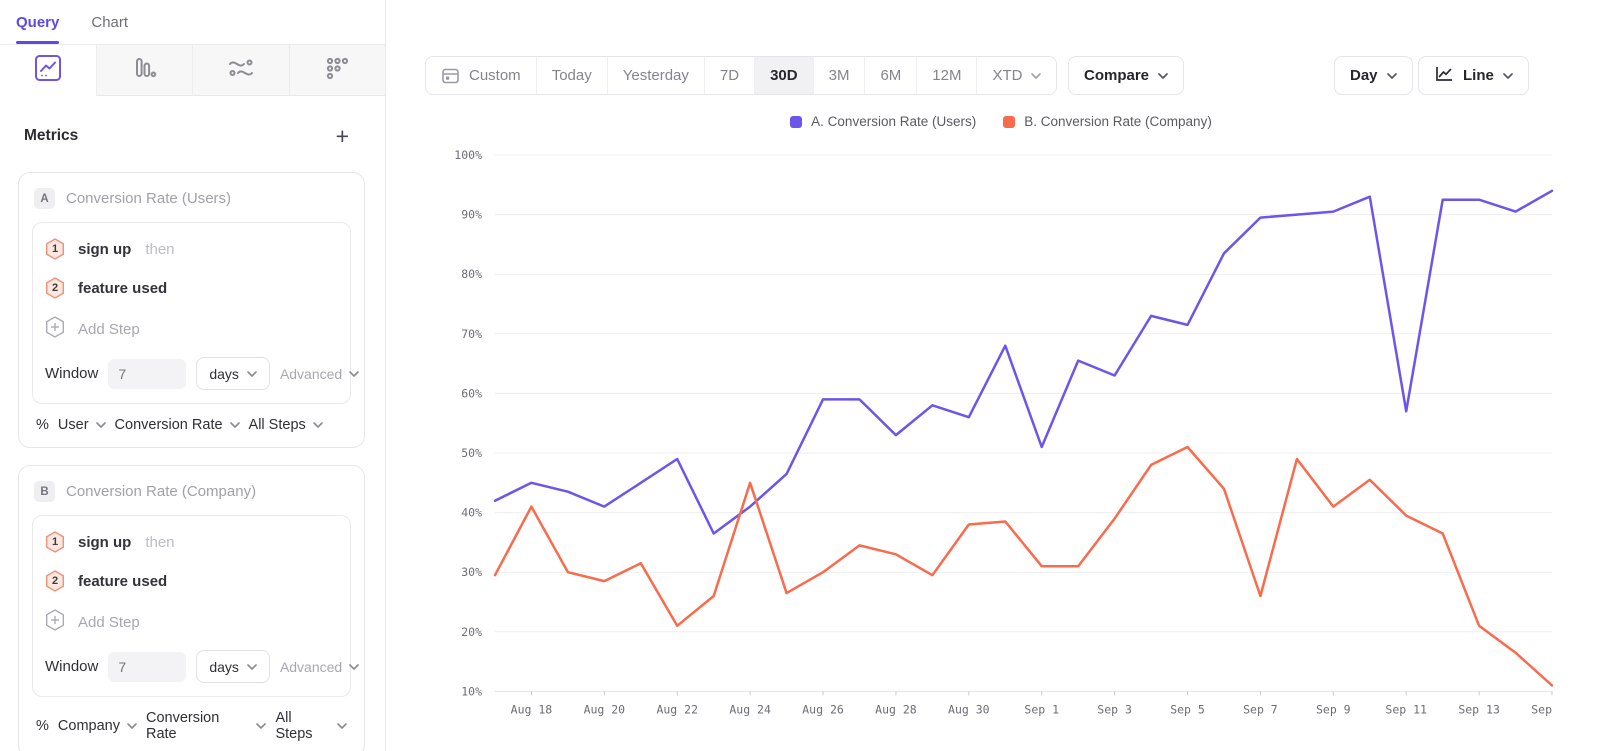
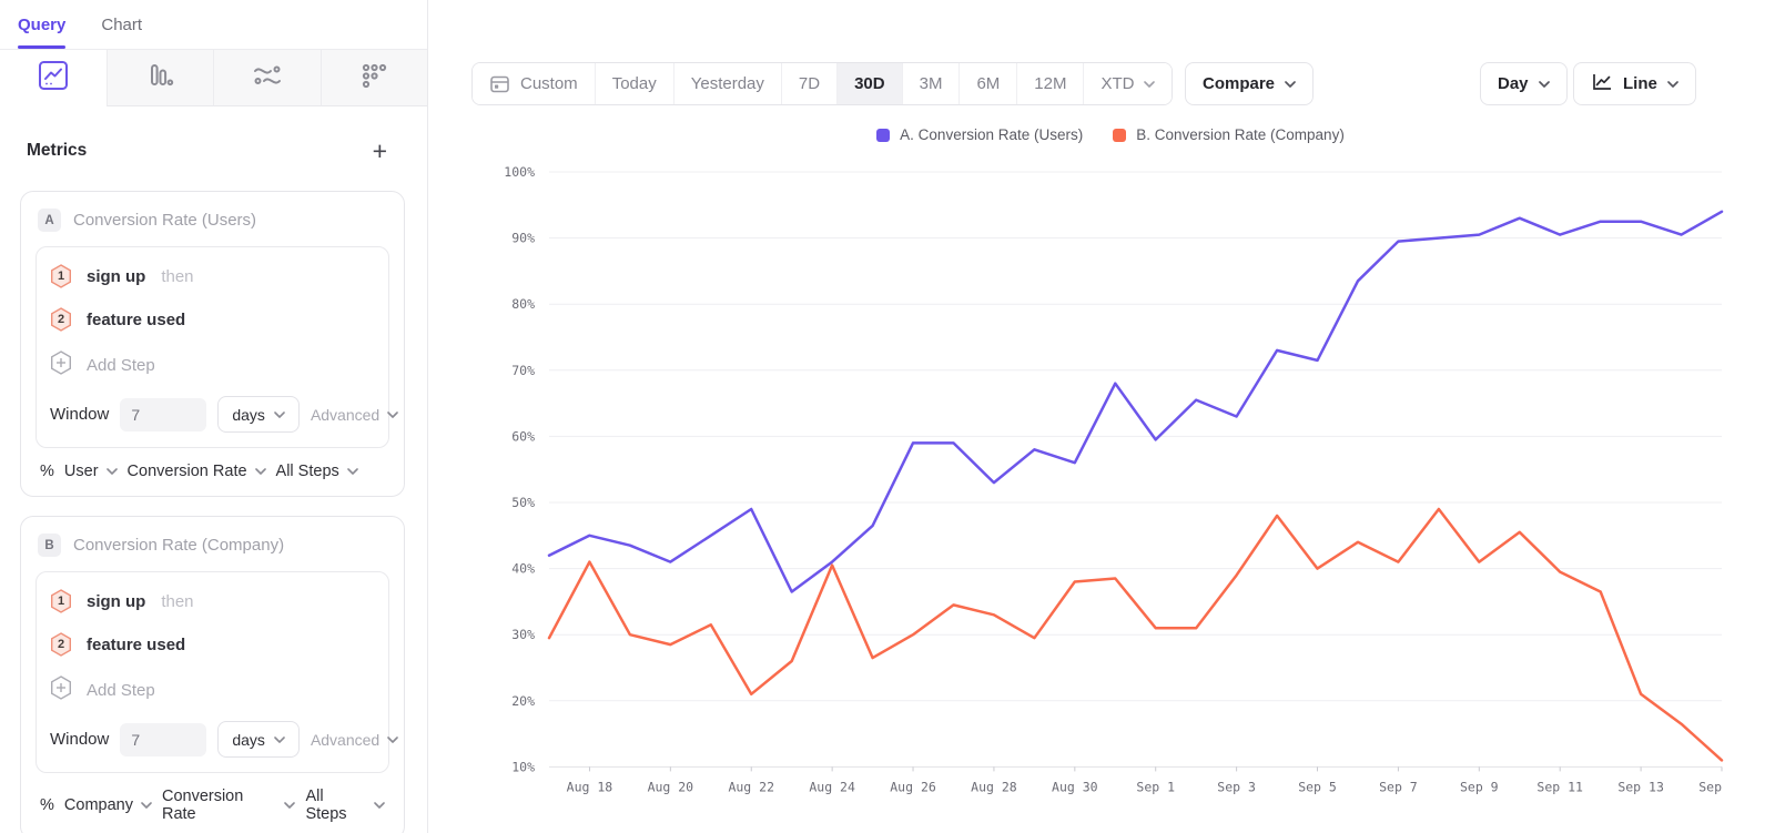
B. Conversion Rate (Company)/Aug 24: 45% -> 40%
A. Conversion Rate (Users)/Sep 1: 51% -> 60%
B. Conversion Rate (Company)/Sep 5: 51% -> 40%
B. Conversion Rate (Company)/Sep 7: 26% -> 41%
A. Conversion Rate (Users)/Sep 11: 57% -> 90%
